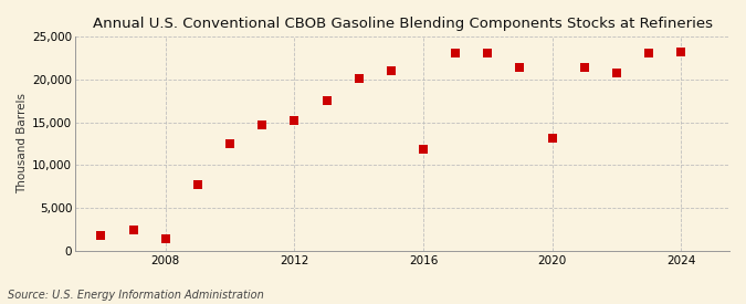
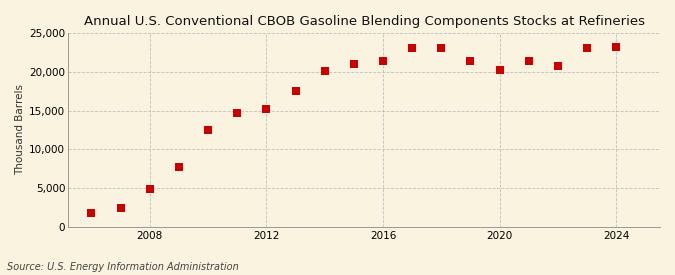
2008: 1,400 -> 4,900
2016: 11,800 -> 21,400
2020: 13,200 -> 20,200
